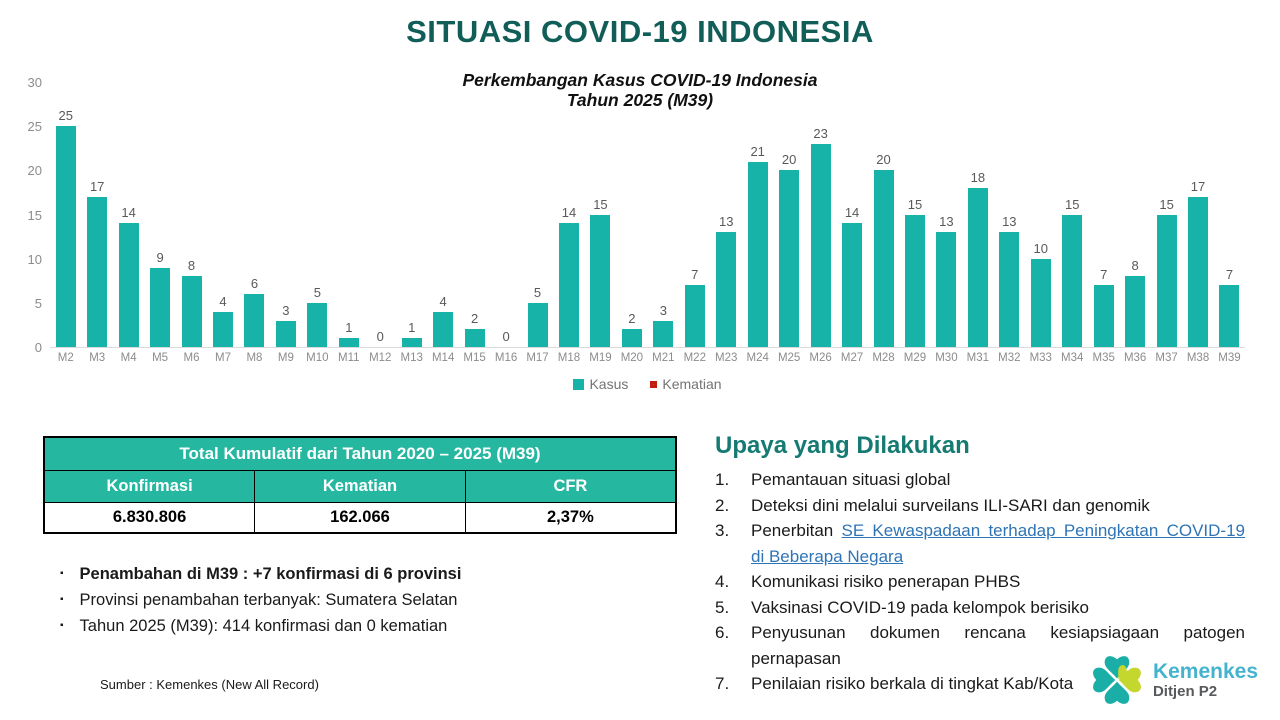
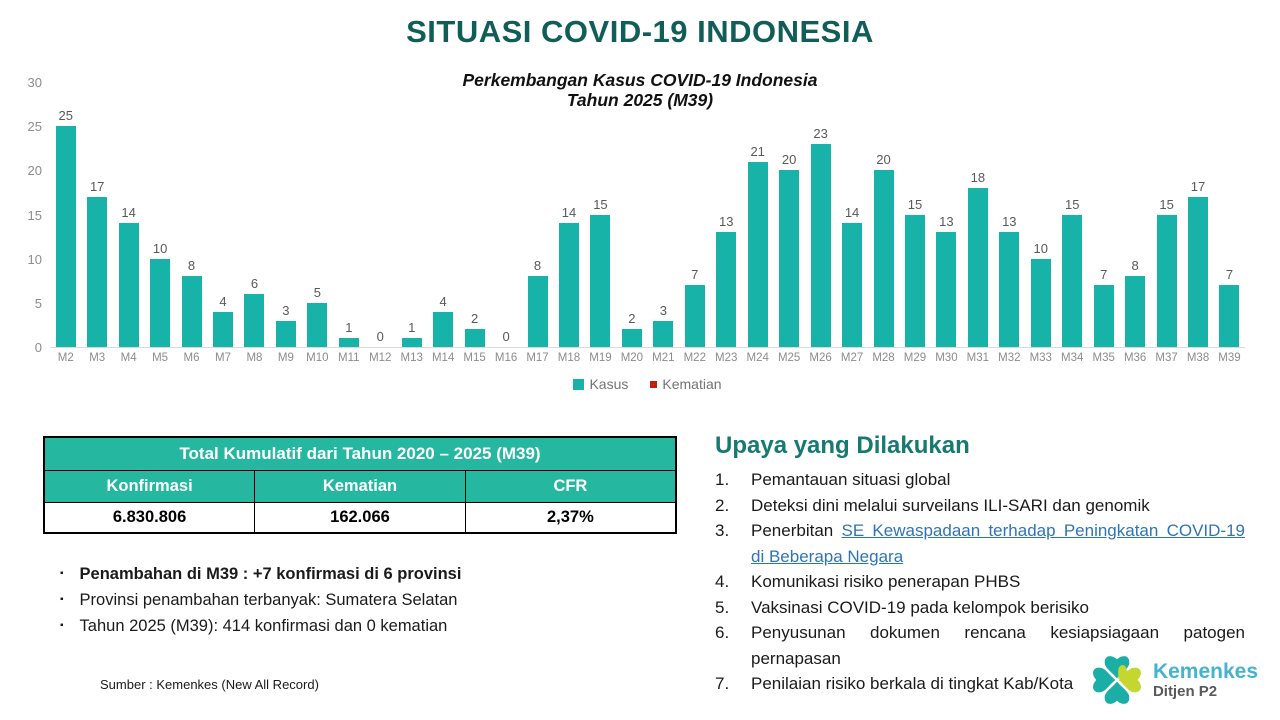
Kasus/M5: 9 -> 10
Kasus/M17: 5 -> 8
